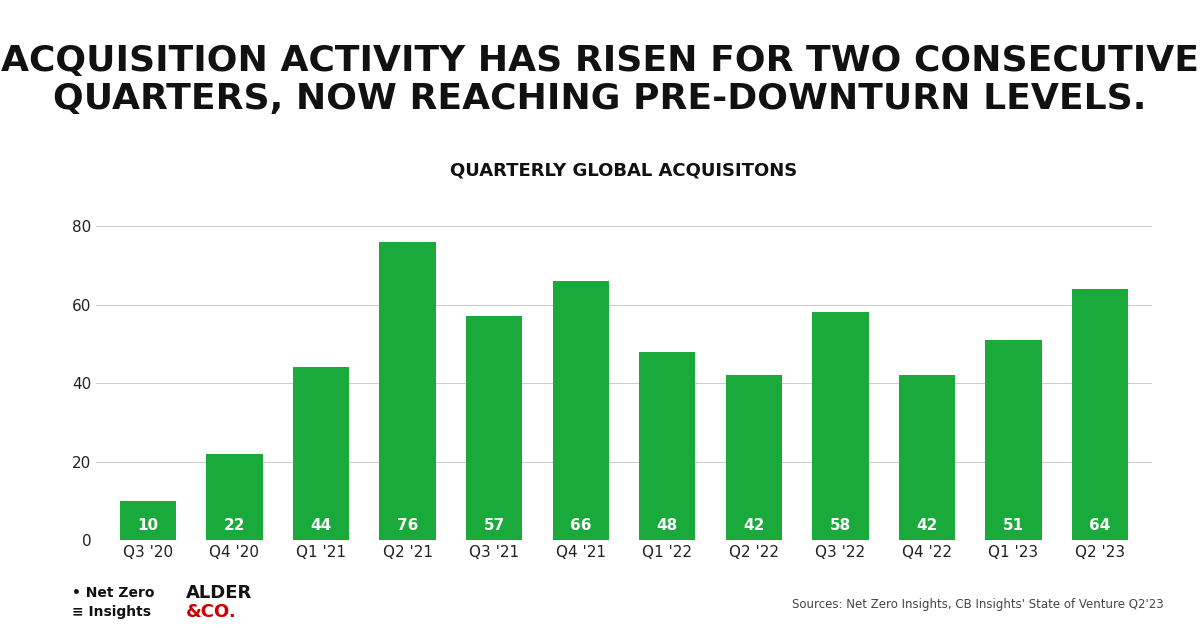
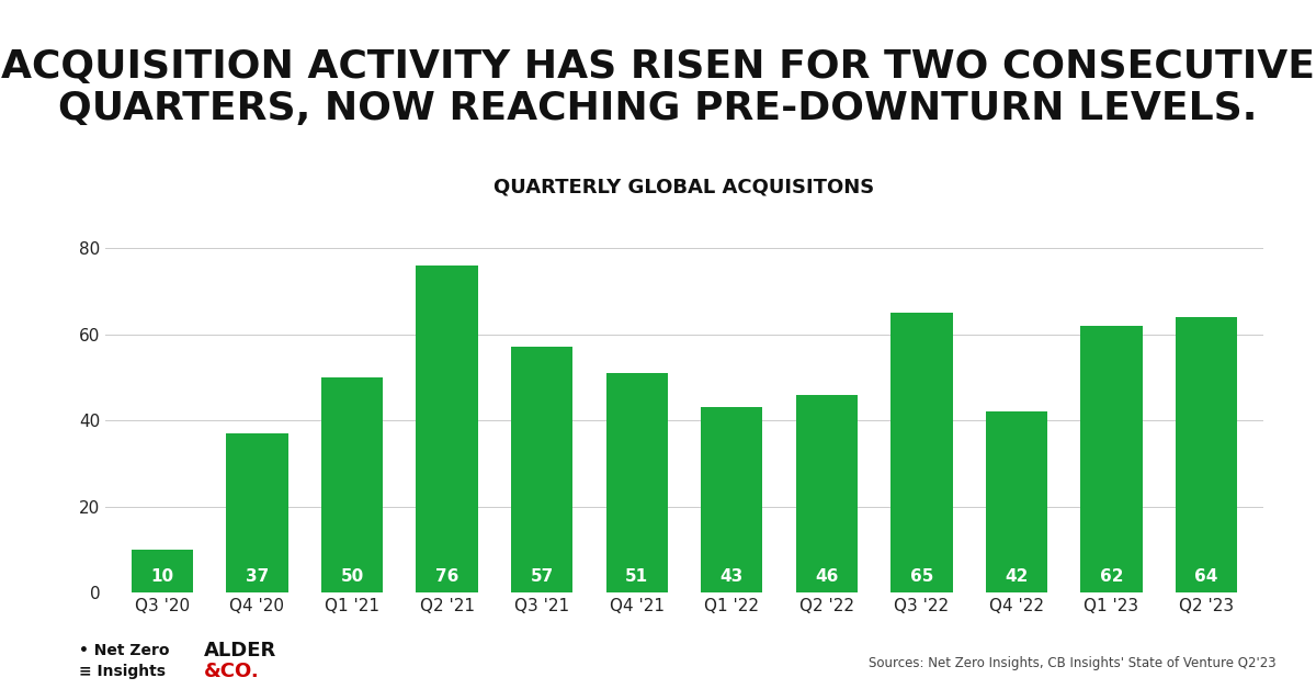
Q4 '20: 22 -> 37
Q1 '21: 44 -> 50
Q4 '21: 66 -> 51
Q1 '22: 48 -> 43
Q2 '22: 42 -> 46
Q3 '22: 58 -> 65
Q1 '23: 51 -> 62
